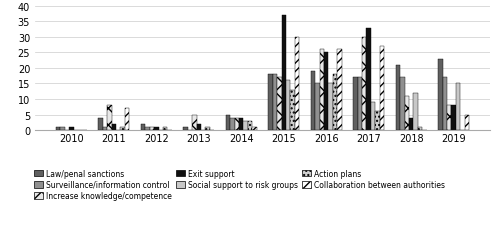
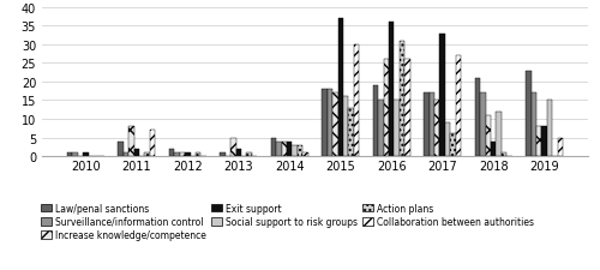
Exit support/2016: 25 -> 36
Action plans/2016: 18 -> 31
Increase knowledge/competence/2017: 30 -> 15
